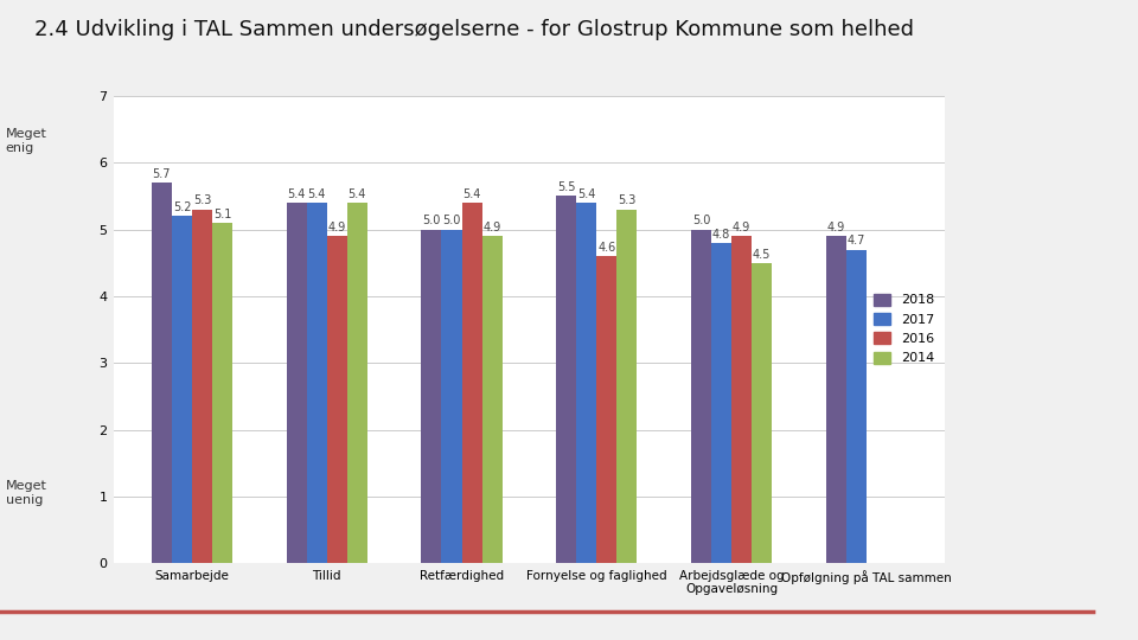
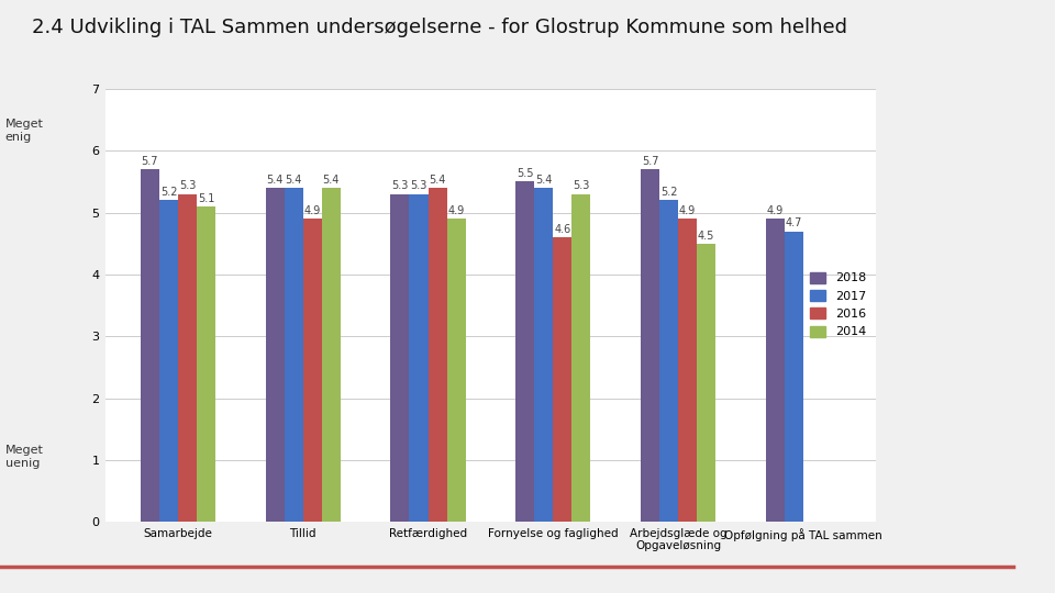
2018/Retfærdighed: 5.0 -> 5.3
2017/Retfærdighed: 5.0 -> 5.3
2018/Arbejdsglæde og Opgaveløsning: 5.0 -> 5.7
2017/Arbejdsglæde og Opgaveløsning: 4.8 -> 5.2
